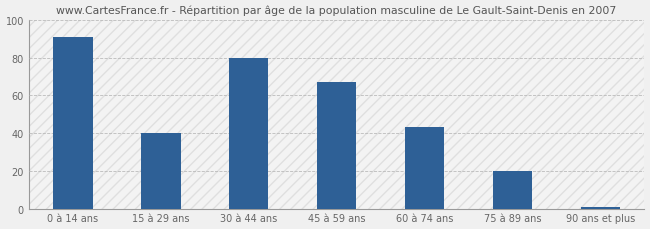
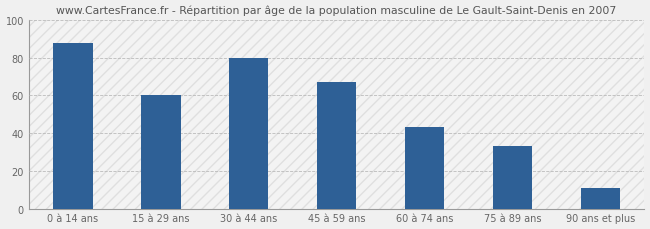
0 à 14 ans: 91 -> 88
15 à 29 ans: 40 -> 60
75 à 89 ans: 20 -> 33
90 ans et plus: 1 -> 11
